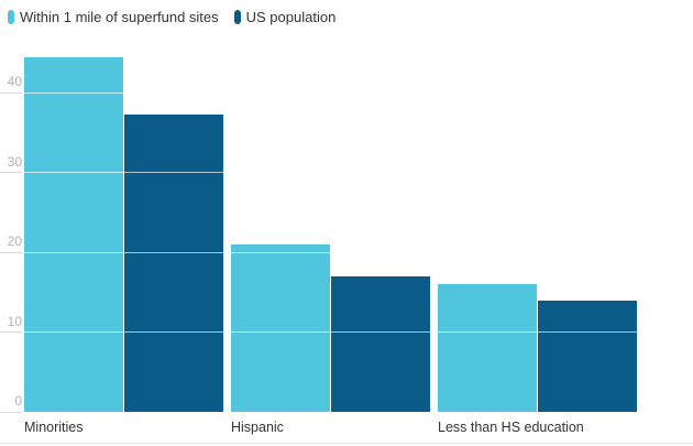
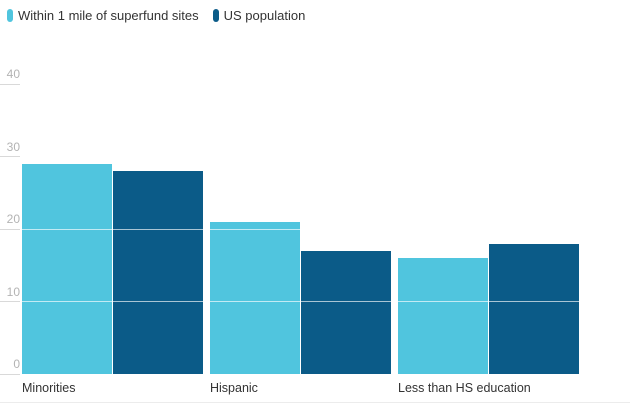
Within 1 mile of superfund sites/Minorities: 44 -> 29
US population/Minorities: 37 -> 28
US population/Less than HS education: 14 -> 18
